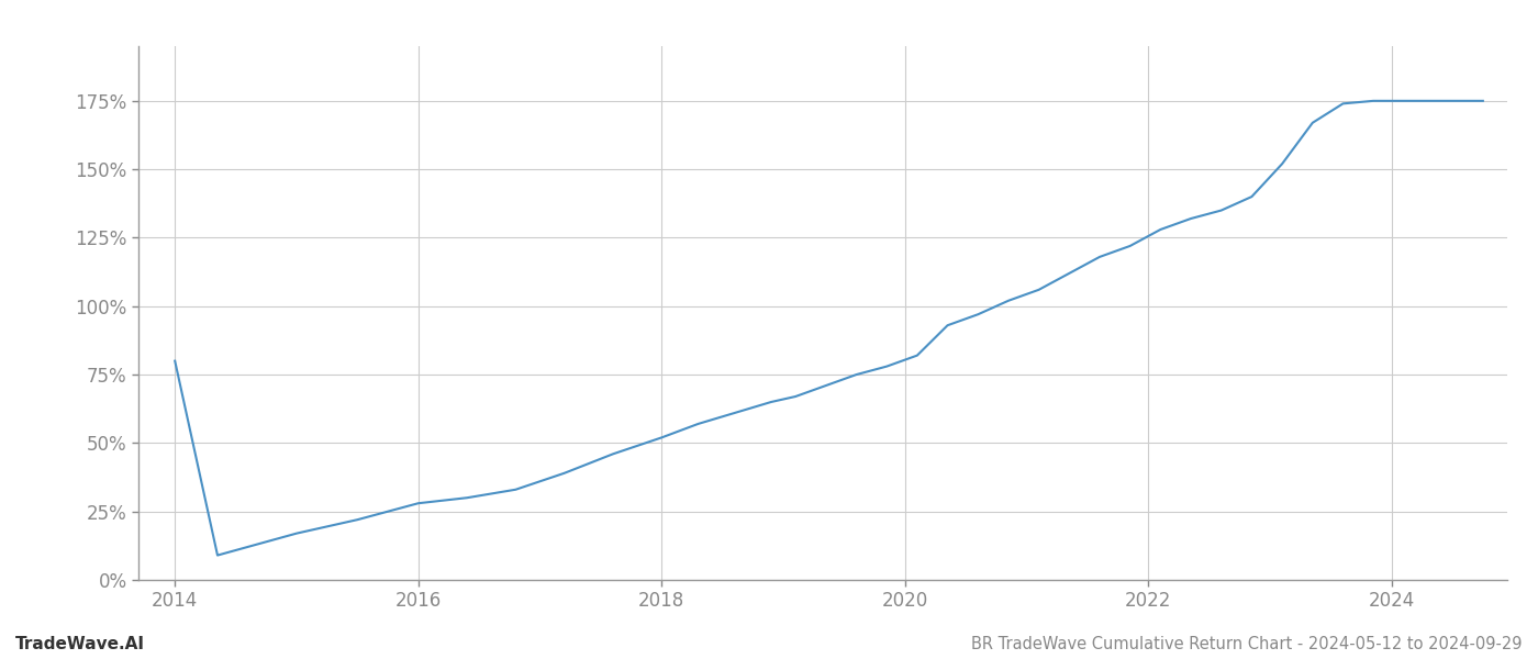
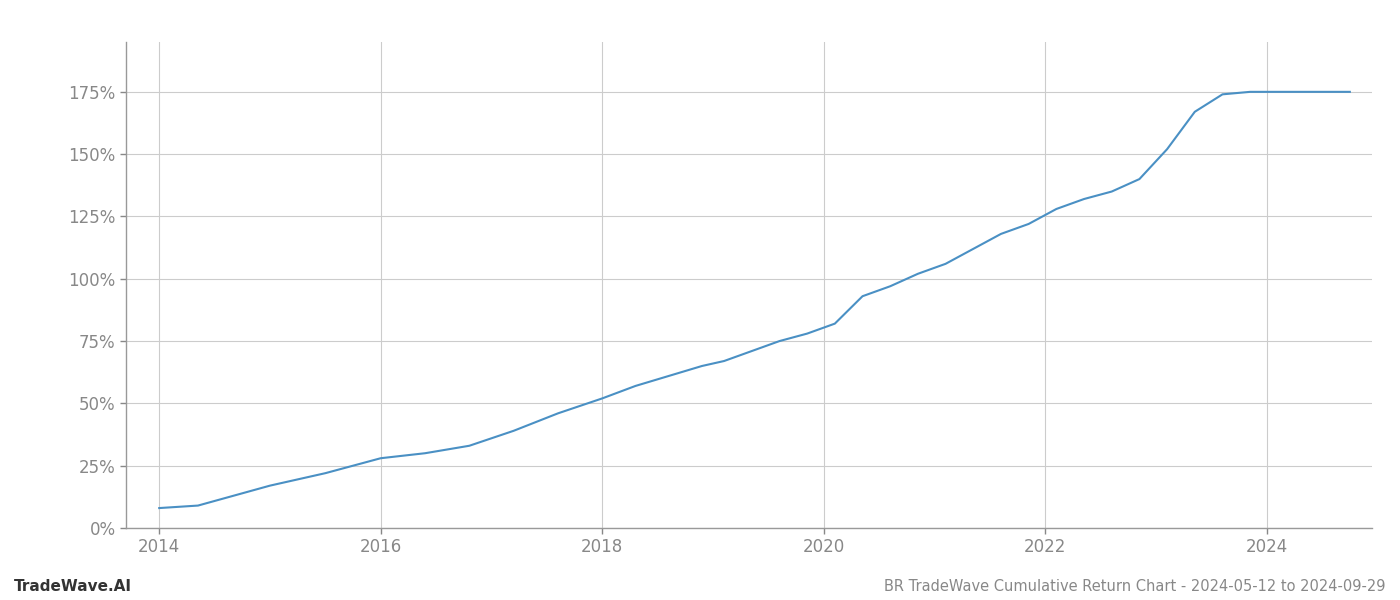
2014: 80% -> 8%
